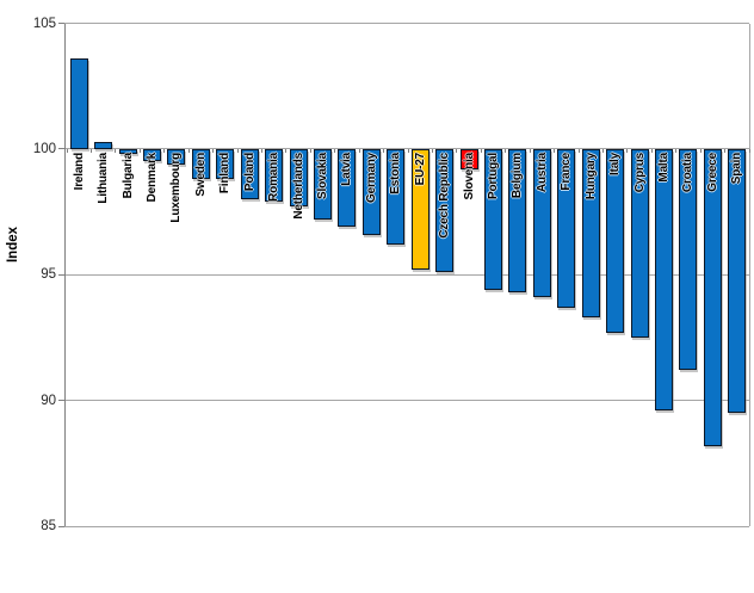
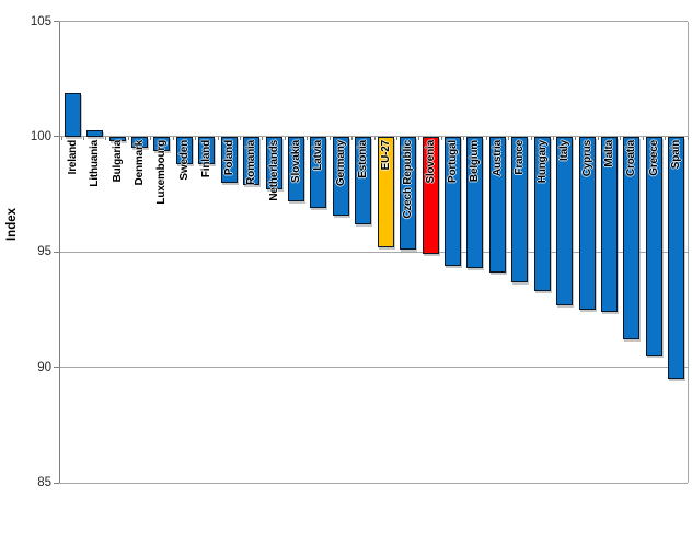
Ireland: 103.6 -> 101.9
Slovenia: 99.2 -> 94.9
Malta: 89.6 -> 92.4
Greece: 88.2 -> 90.5
